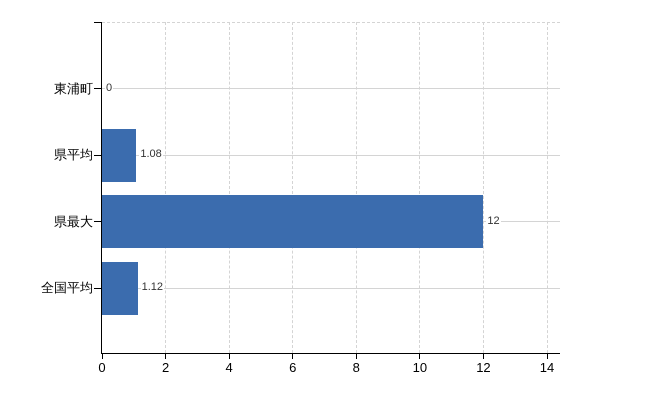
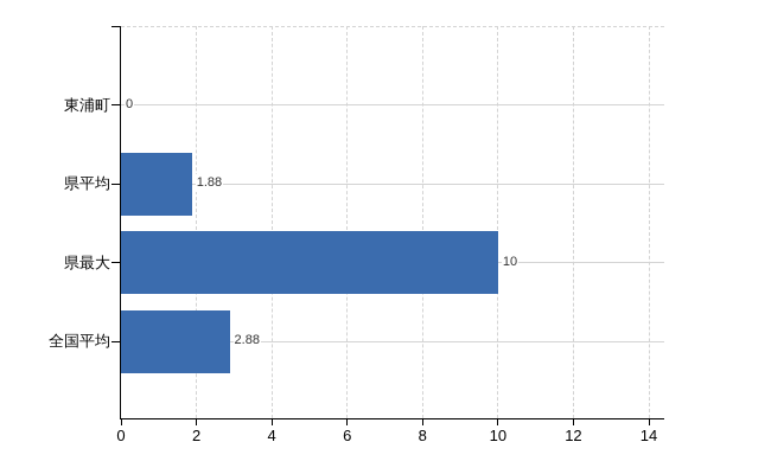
県平均: 1.08 -> 1.88
県最大: 12 -> 10
全国平均: 1.12 -> 2.88
